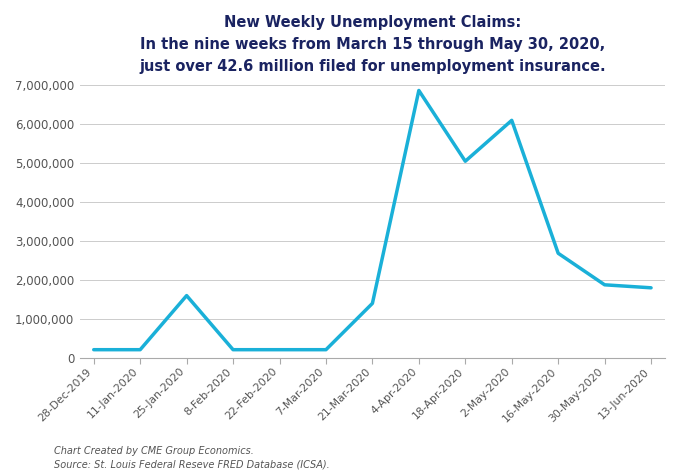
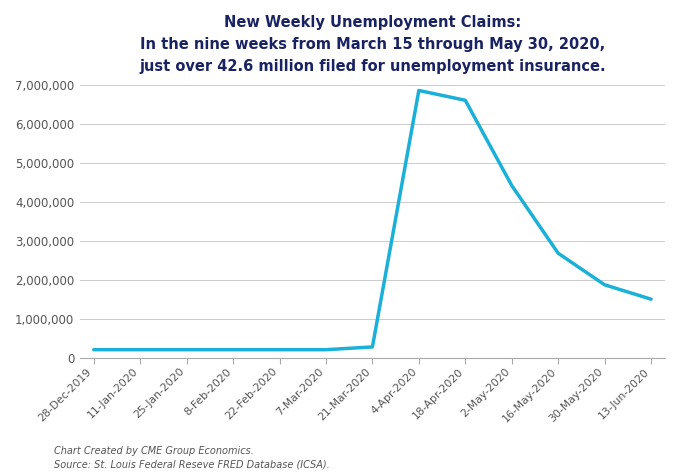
25-Jan-2020: 1,600,000 -> 210,000
21-Mar-2020: 1,400,000 -> 280,000
18-Apr-2020: 5,050,000 -> 6,620,000
2-May-2020: 6,100,000 -> 4,430,000
13-Jun-2020: 1,800,000 -> 1,510,000
